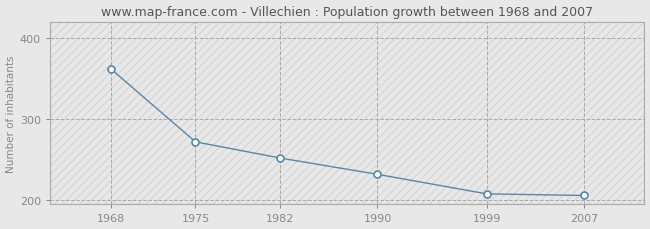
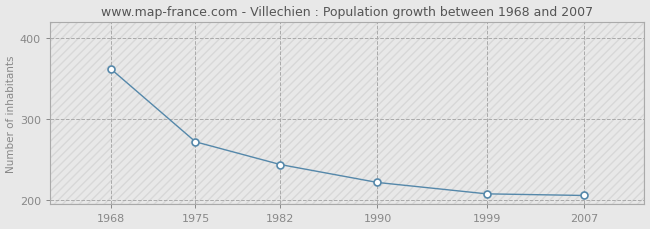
1982: 252 -> 244
1990: 232 -> 222
